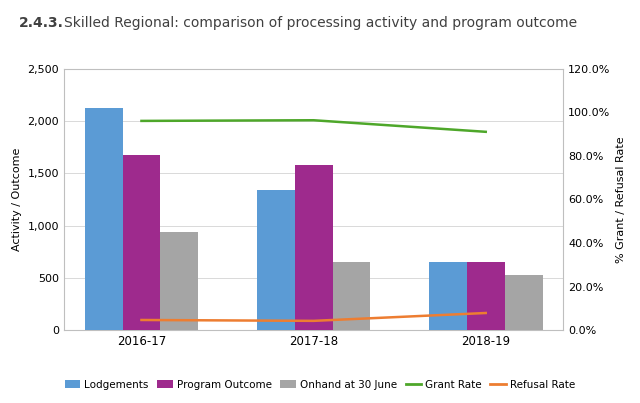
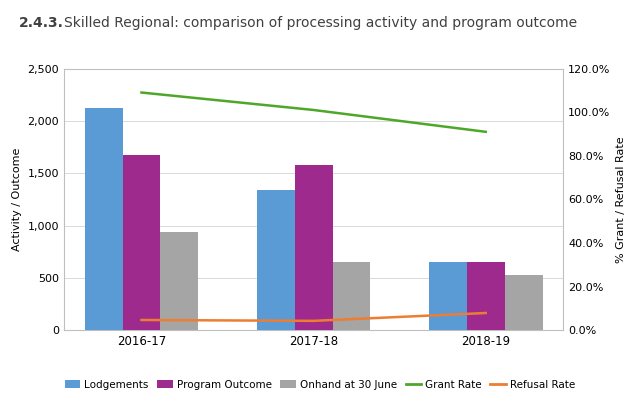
Grant Rate/2016-17: 96.0% -> 109.0%
Grant Rate/2017-18: 96.3% -> 101.0%
